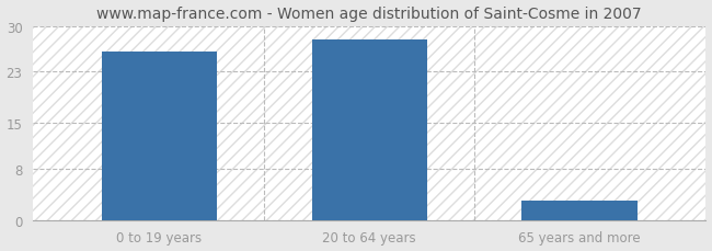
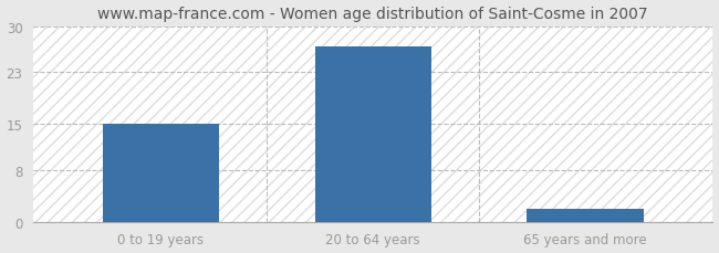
0 to 19 years: 26 -> 15
20 to 64 years: 28 -> 27
65 years and more: 3 -> 2
